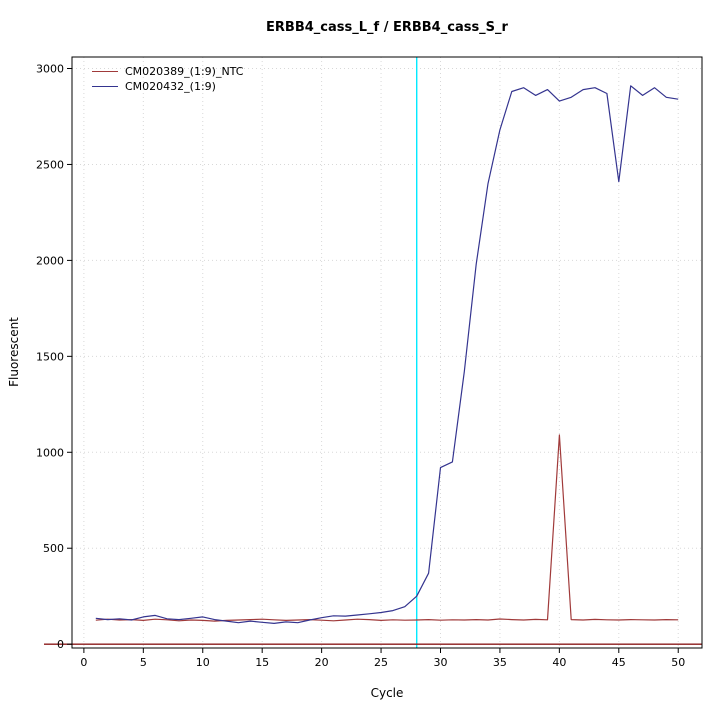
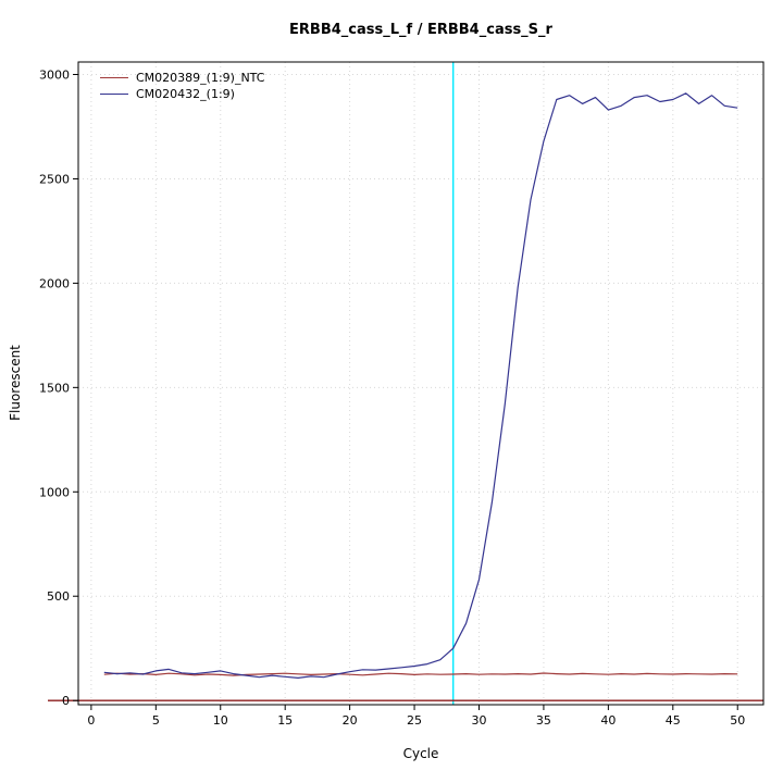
CM020432_(1:9)/30: 920 -> 580
CM020389_(1:9)_NTC/40: 1090 -> 120
CM020432_(1:9)/45: 2410 -> 2880
